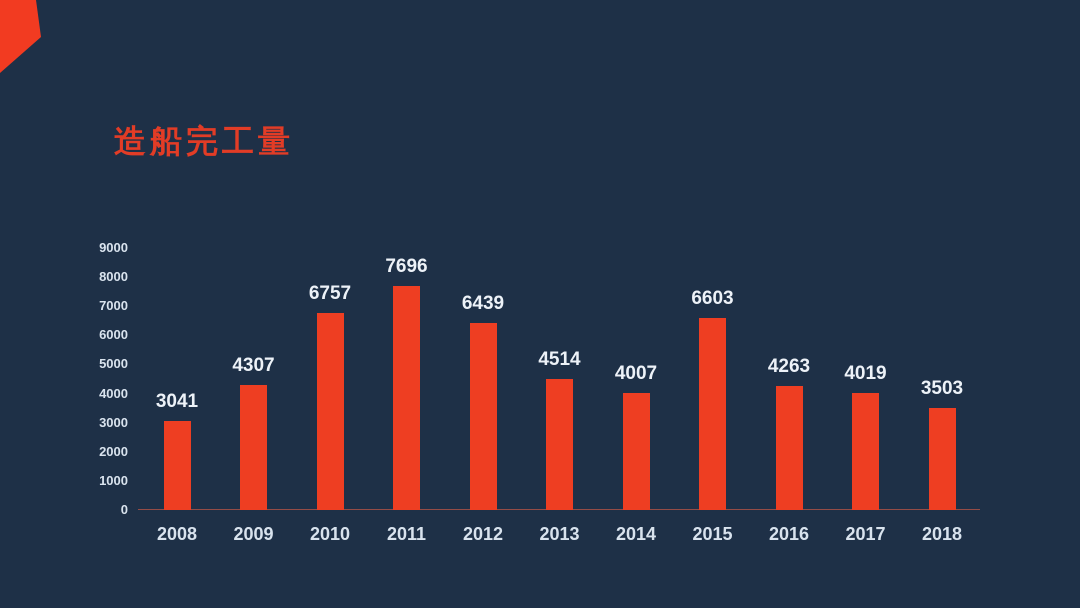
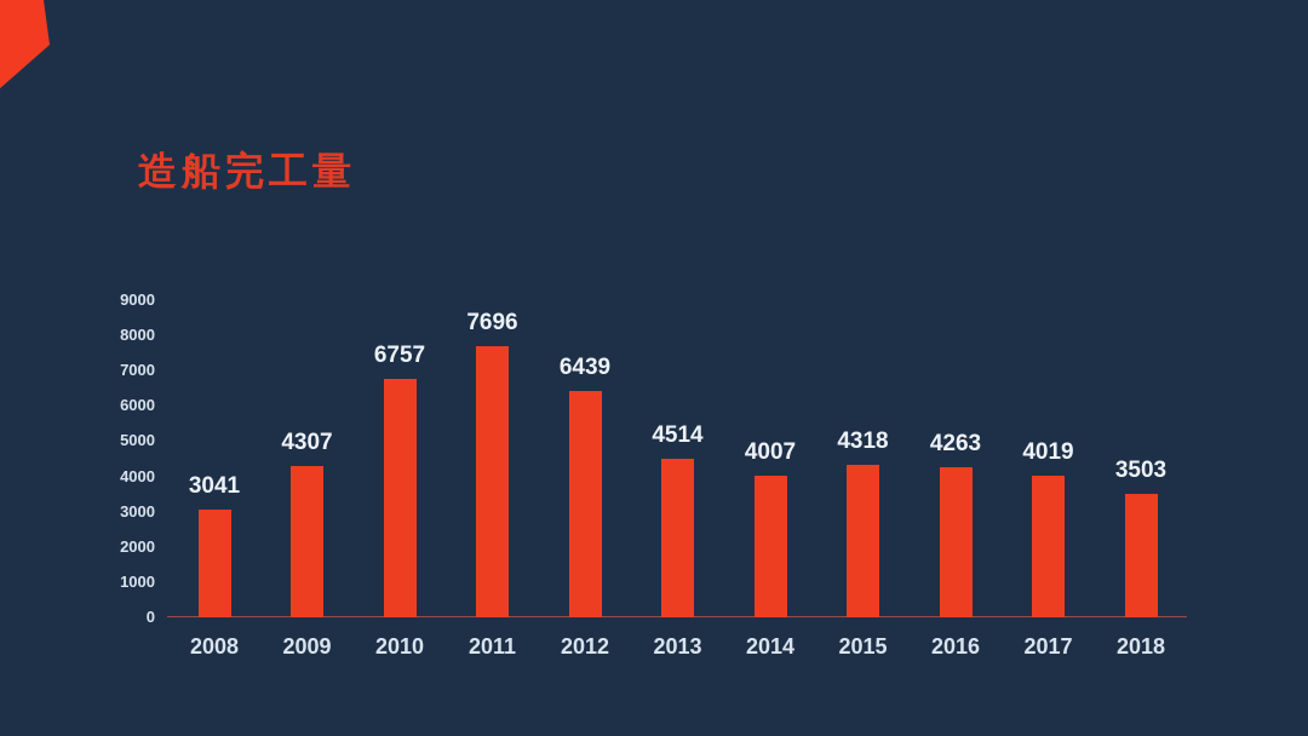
2015: 6603 -> 4318
